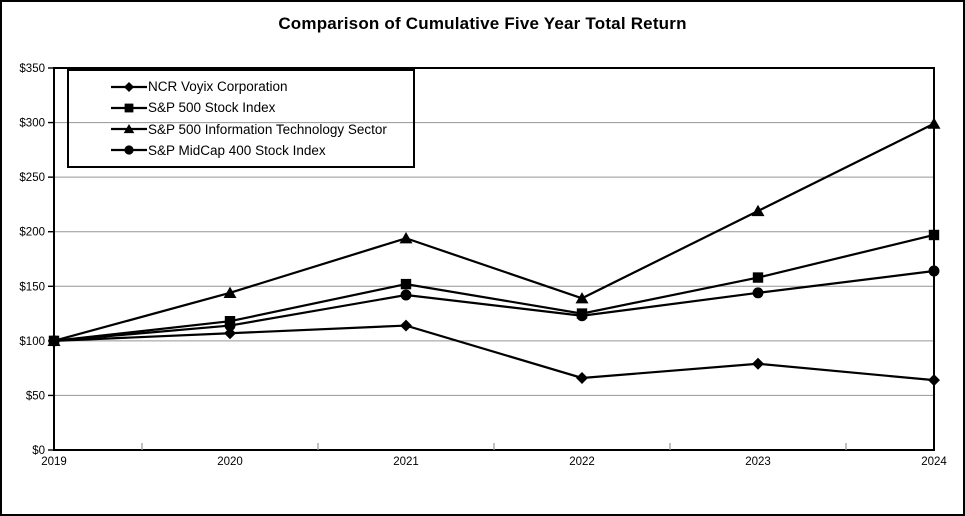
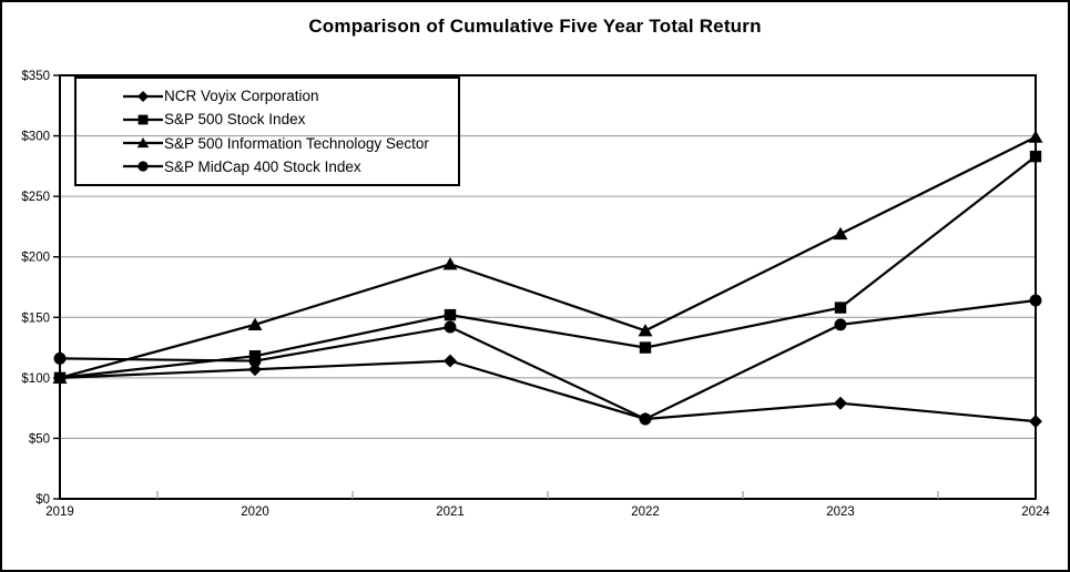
S&P MidCap 400 Stock Index/2019: $100 -> $116
S&P MidCap 400 Stock Index/2022: $123 -> $66
S&P 500 Stock Index/2024: $197 -> $283
